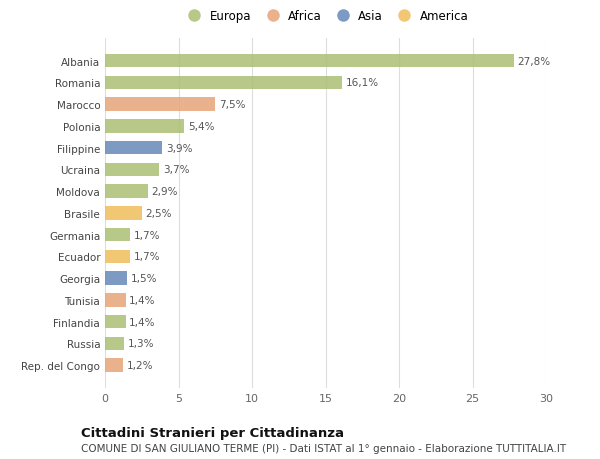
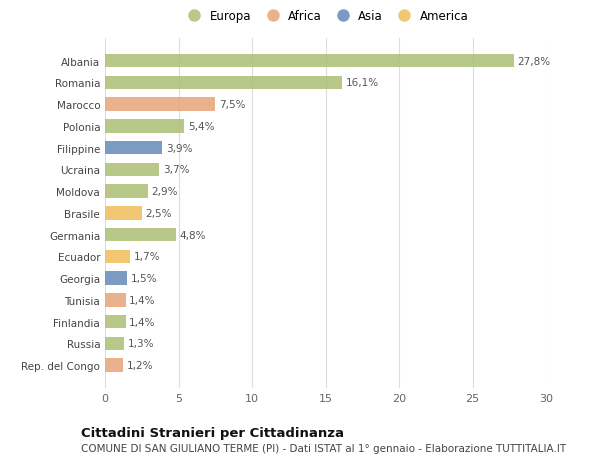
Germania: 1,7% -> 4,8%
